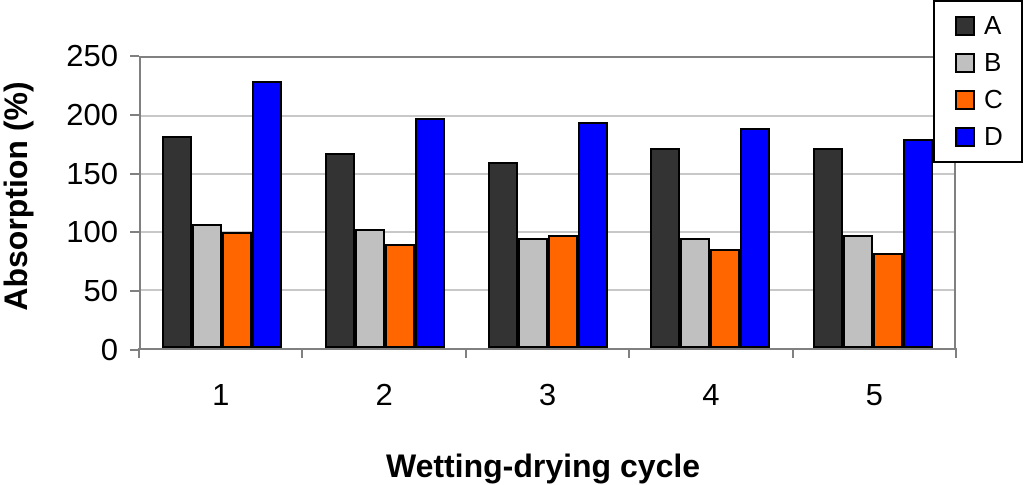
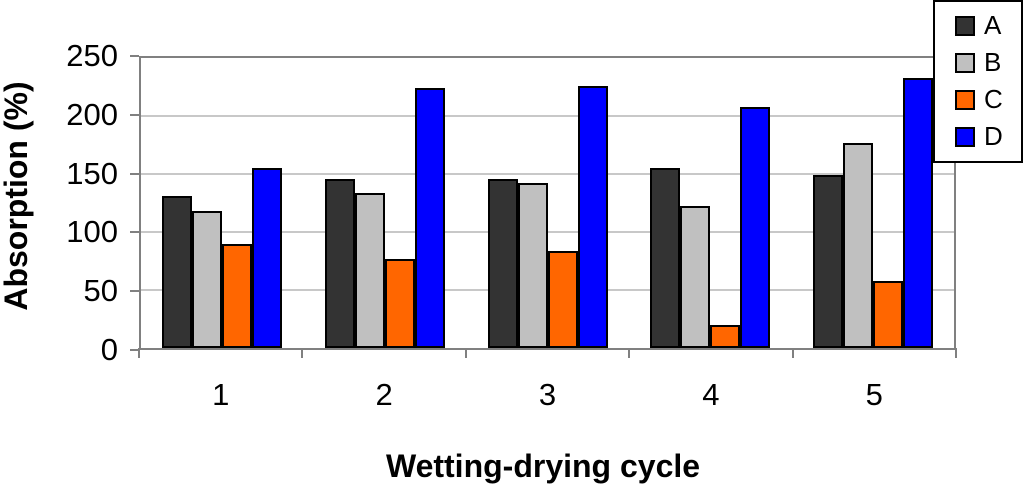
A/1: 183 -> 131
B/1: 107 -> 118
C/1: 100 -> 90
D/1: 230 -> 155
A/2: 168 -> 146
B/2: 103 -> 134
C/2: 90 -> 77
D/2: 198 -> 224
A/3: 160 -> 146
B/3: 95 -> 142
C/3: 97 -> 84
D/3: 195 -> 226
A/4: 172 -> 155
B/4: 95 -> 122
C/4: 85 -> 20
D/4: 190 -> 208
A/5: 172 -> 149
B/5: 97 -> 177
C/5: 82 -> 58
D/5: 180 -> 233
